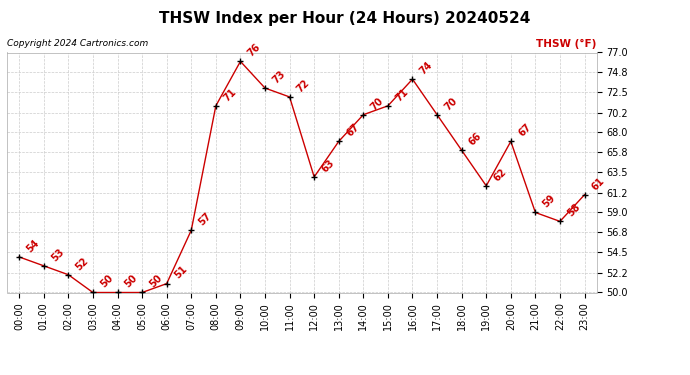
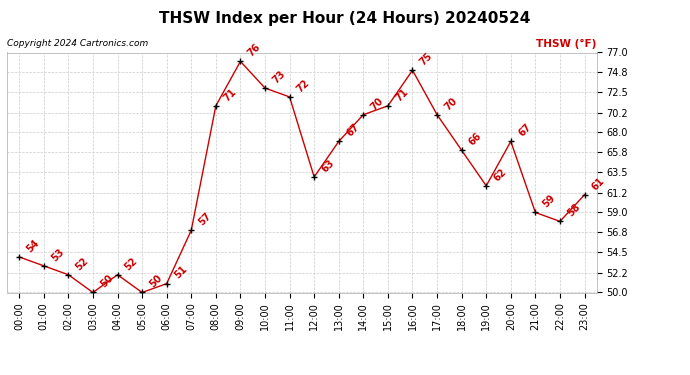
04:00: 50 -> 52
16:00: 74 -> 75
